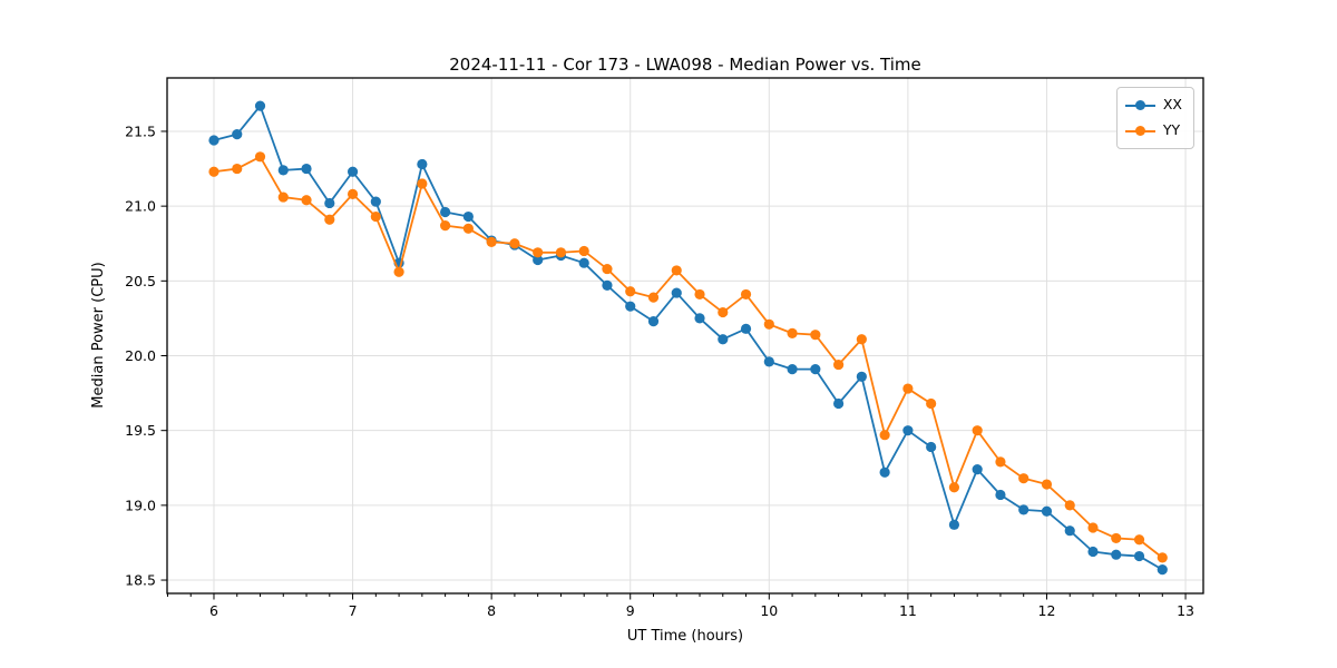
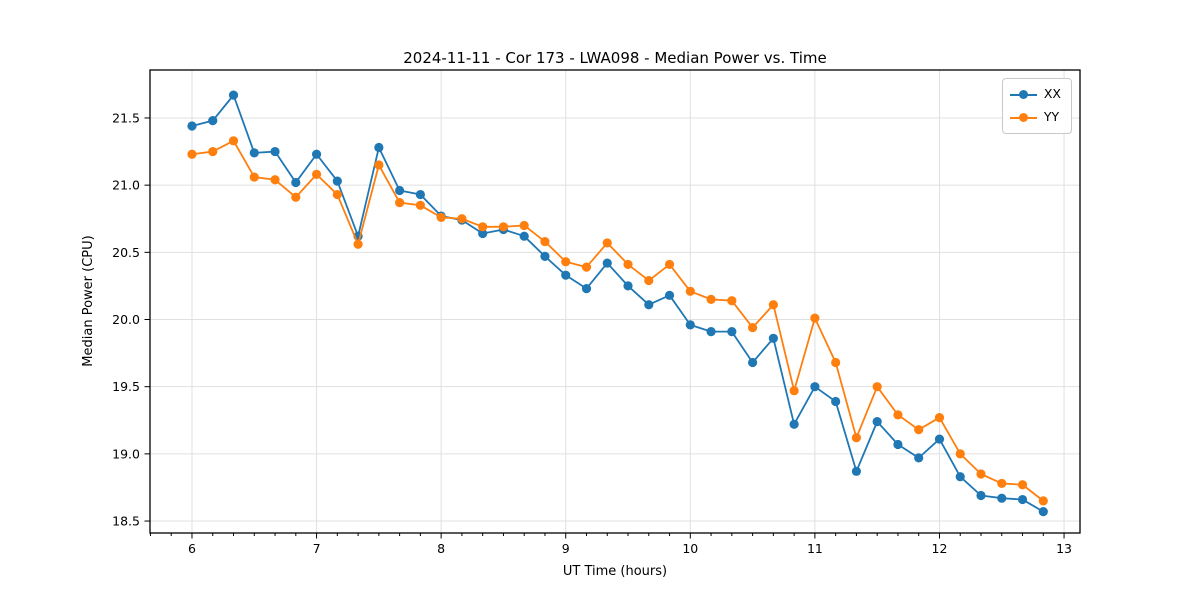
YY/11: 19.78 -> 20.01
XX/12: 18.96 -> 19.11
YY/12: 19.14 -> 19.27
